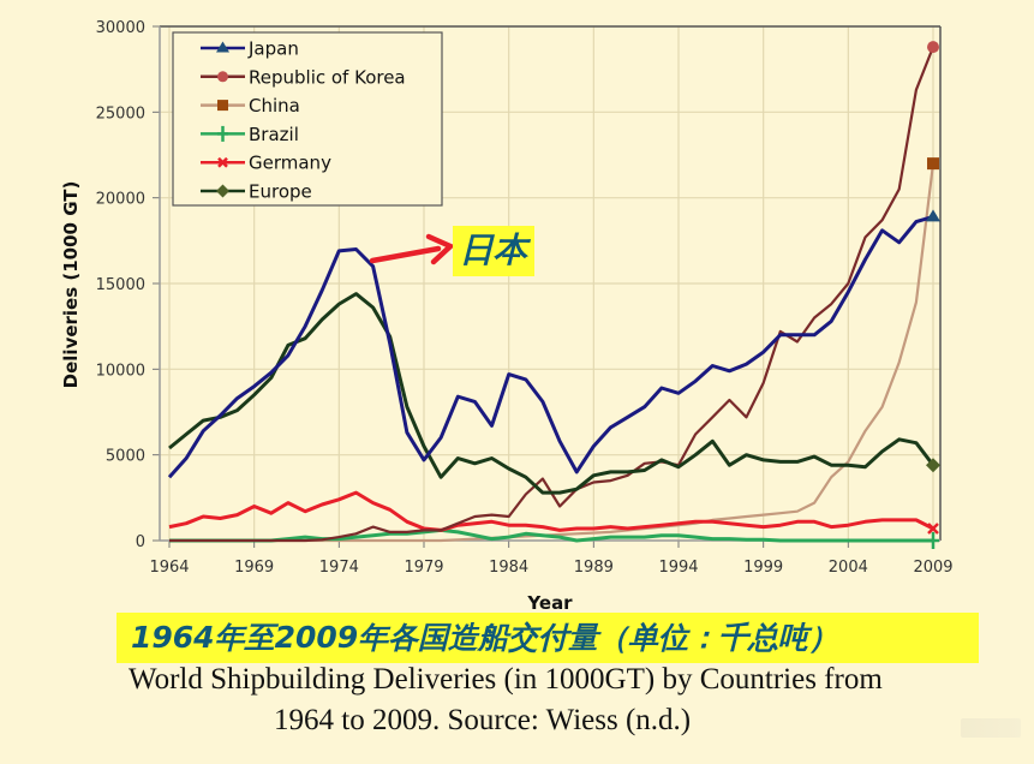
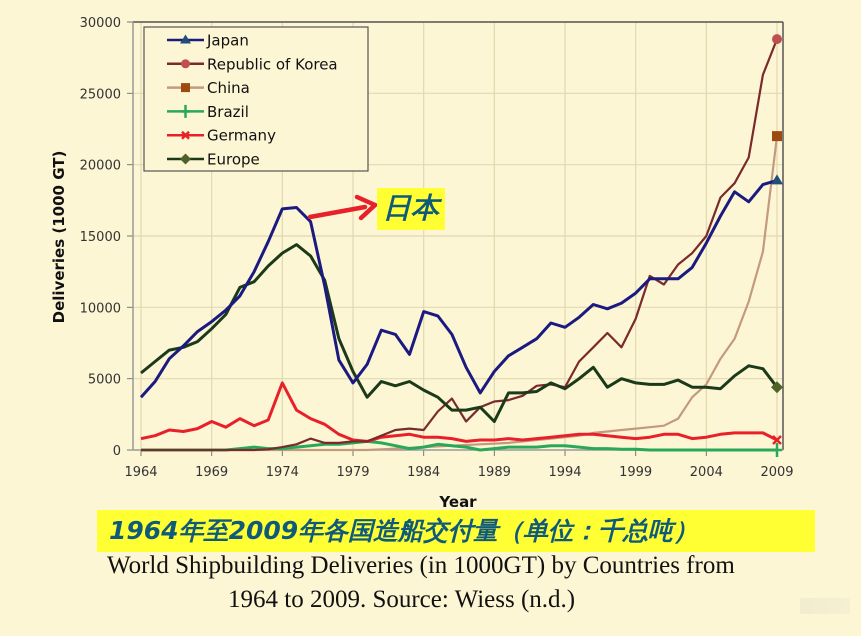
Germany/1974: 2400 -> 4700
Europe/1989: 3800 -> 2000
